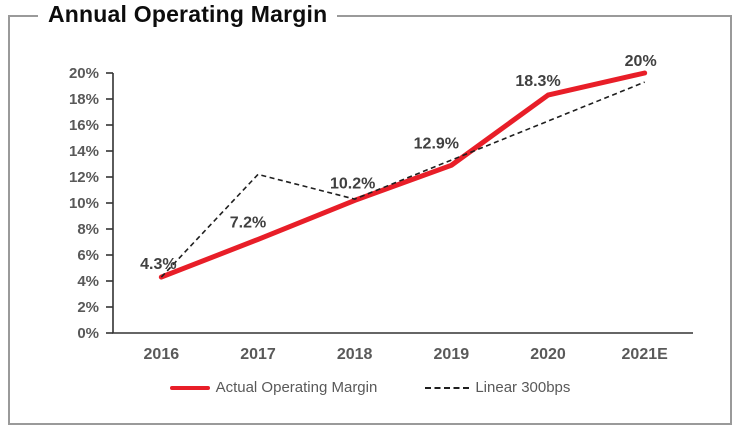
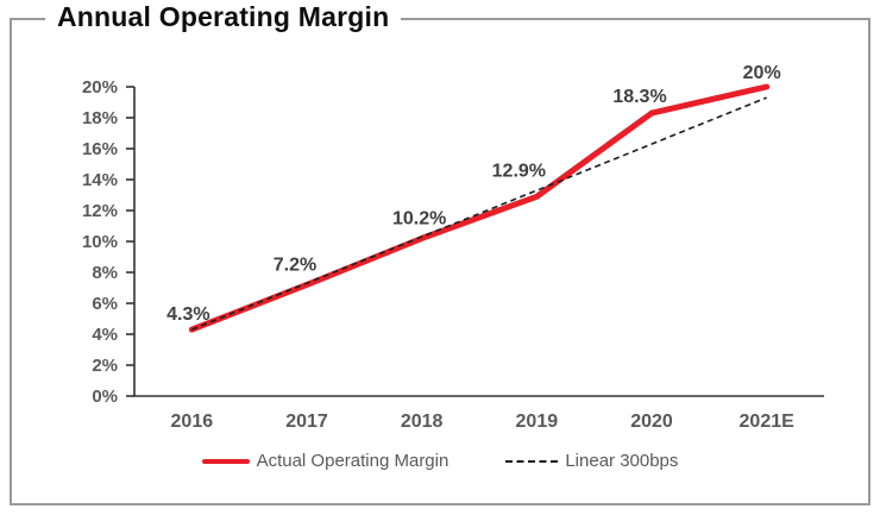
Linear 300bps/2017: 12.2% -> 7.3%
